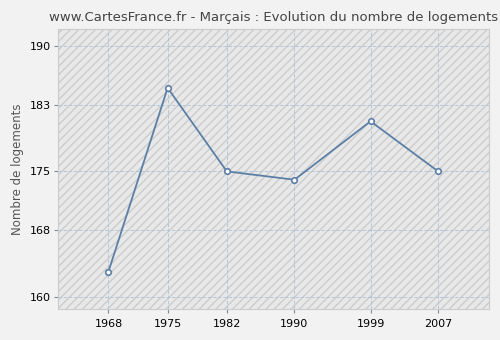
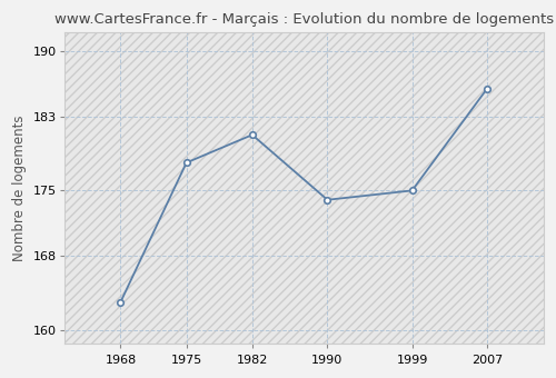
1975: 185 -> 178
1982: 175 -> 181
1999: 181 -> 175
2007: 175 -> 186
